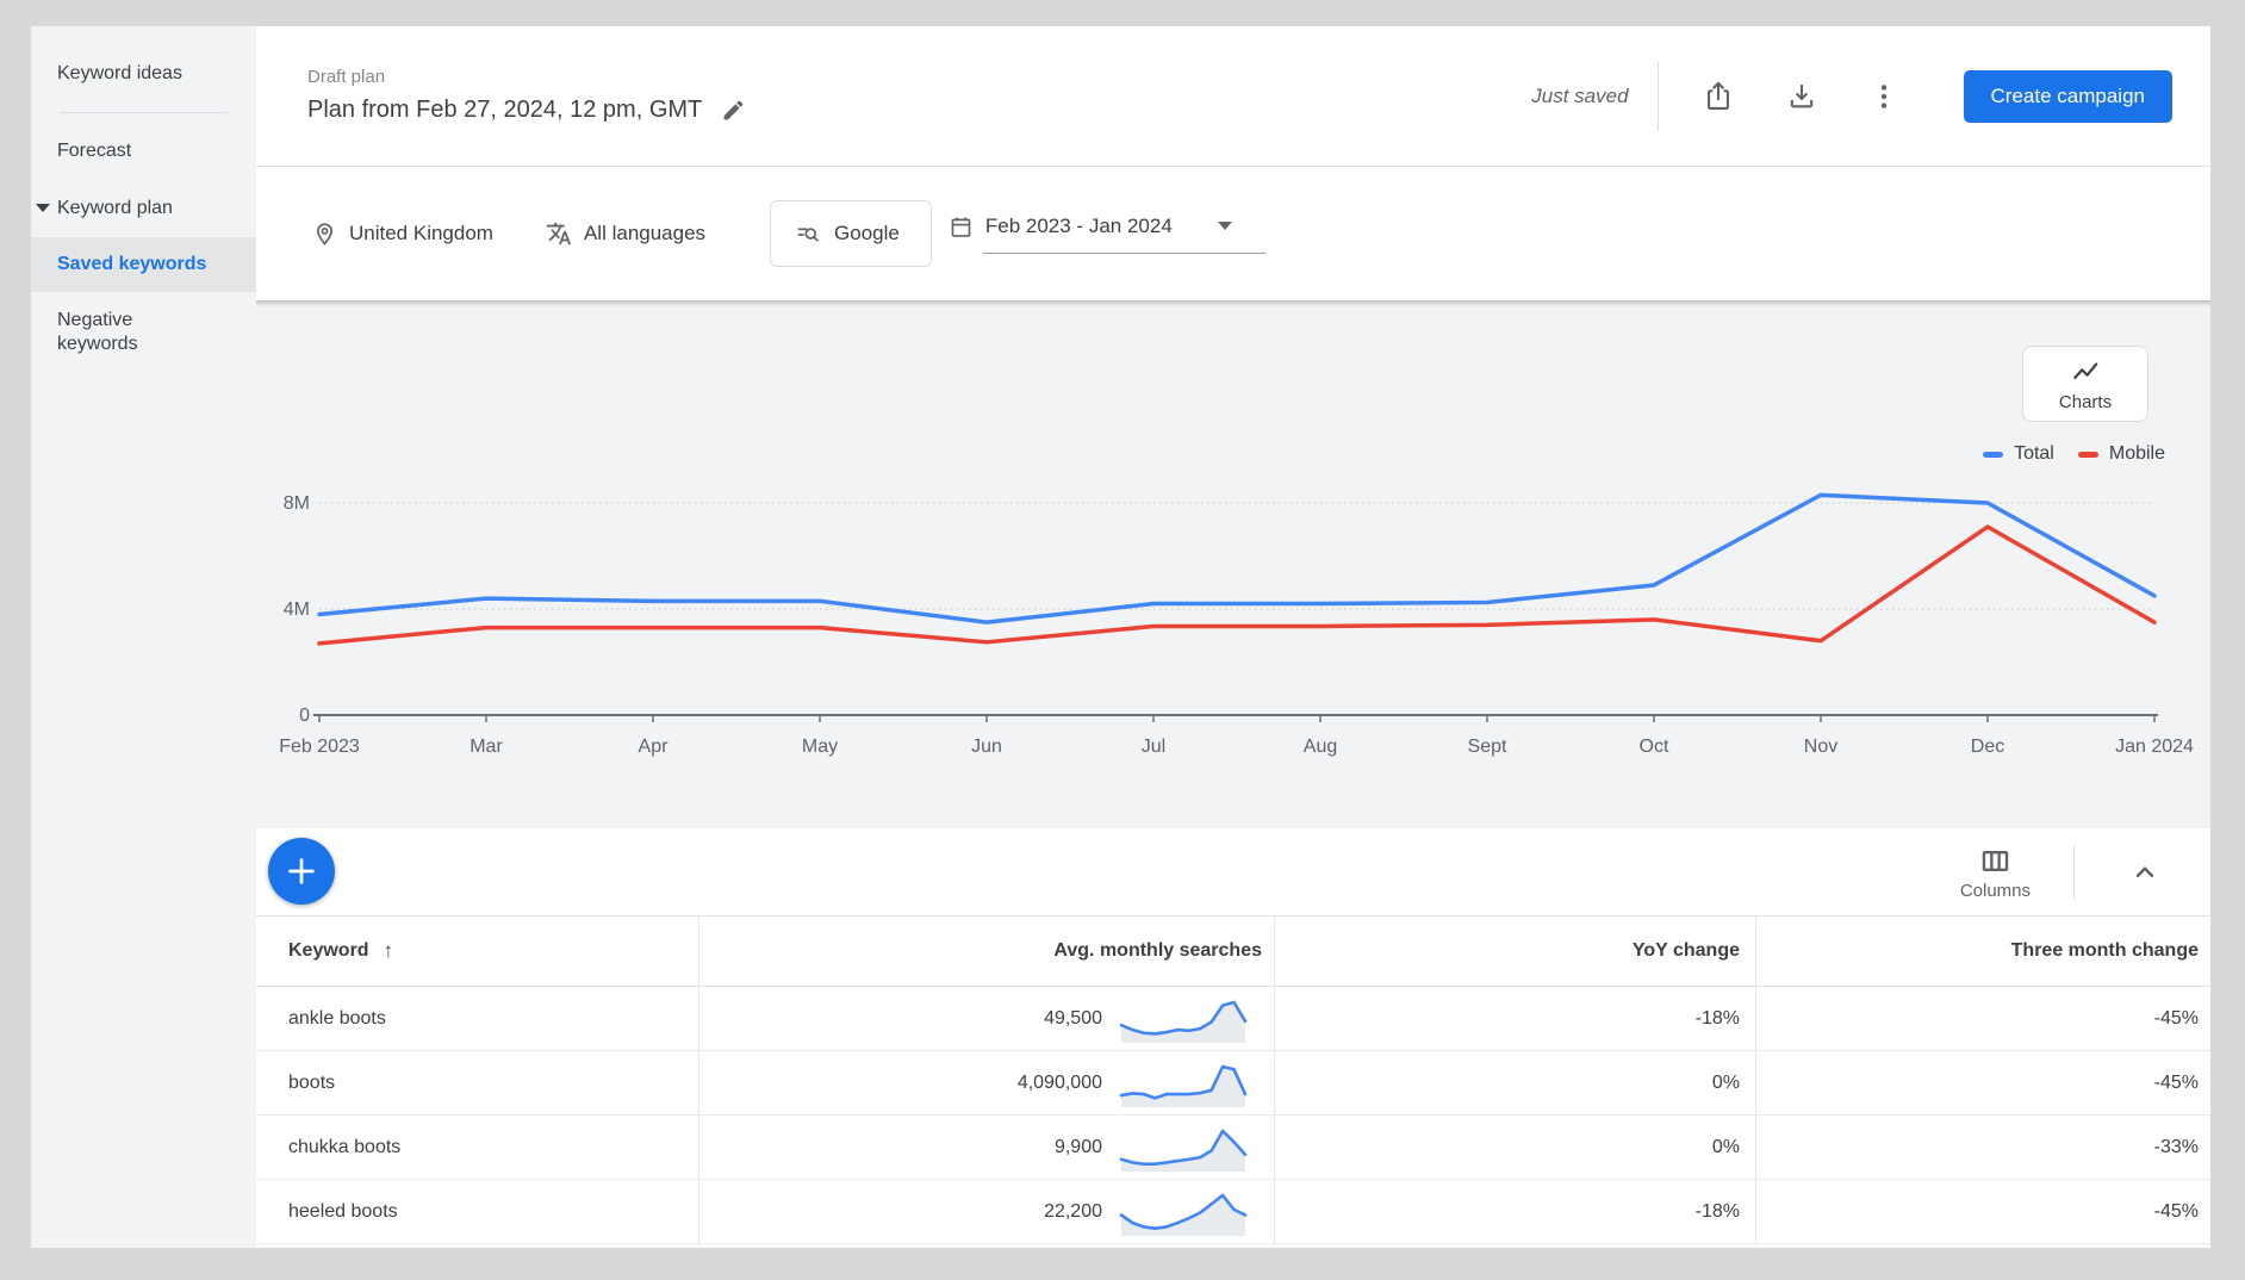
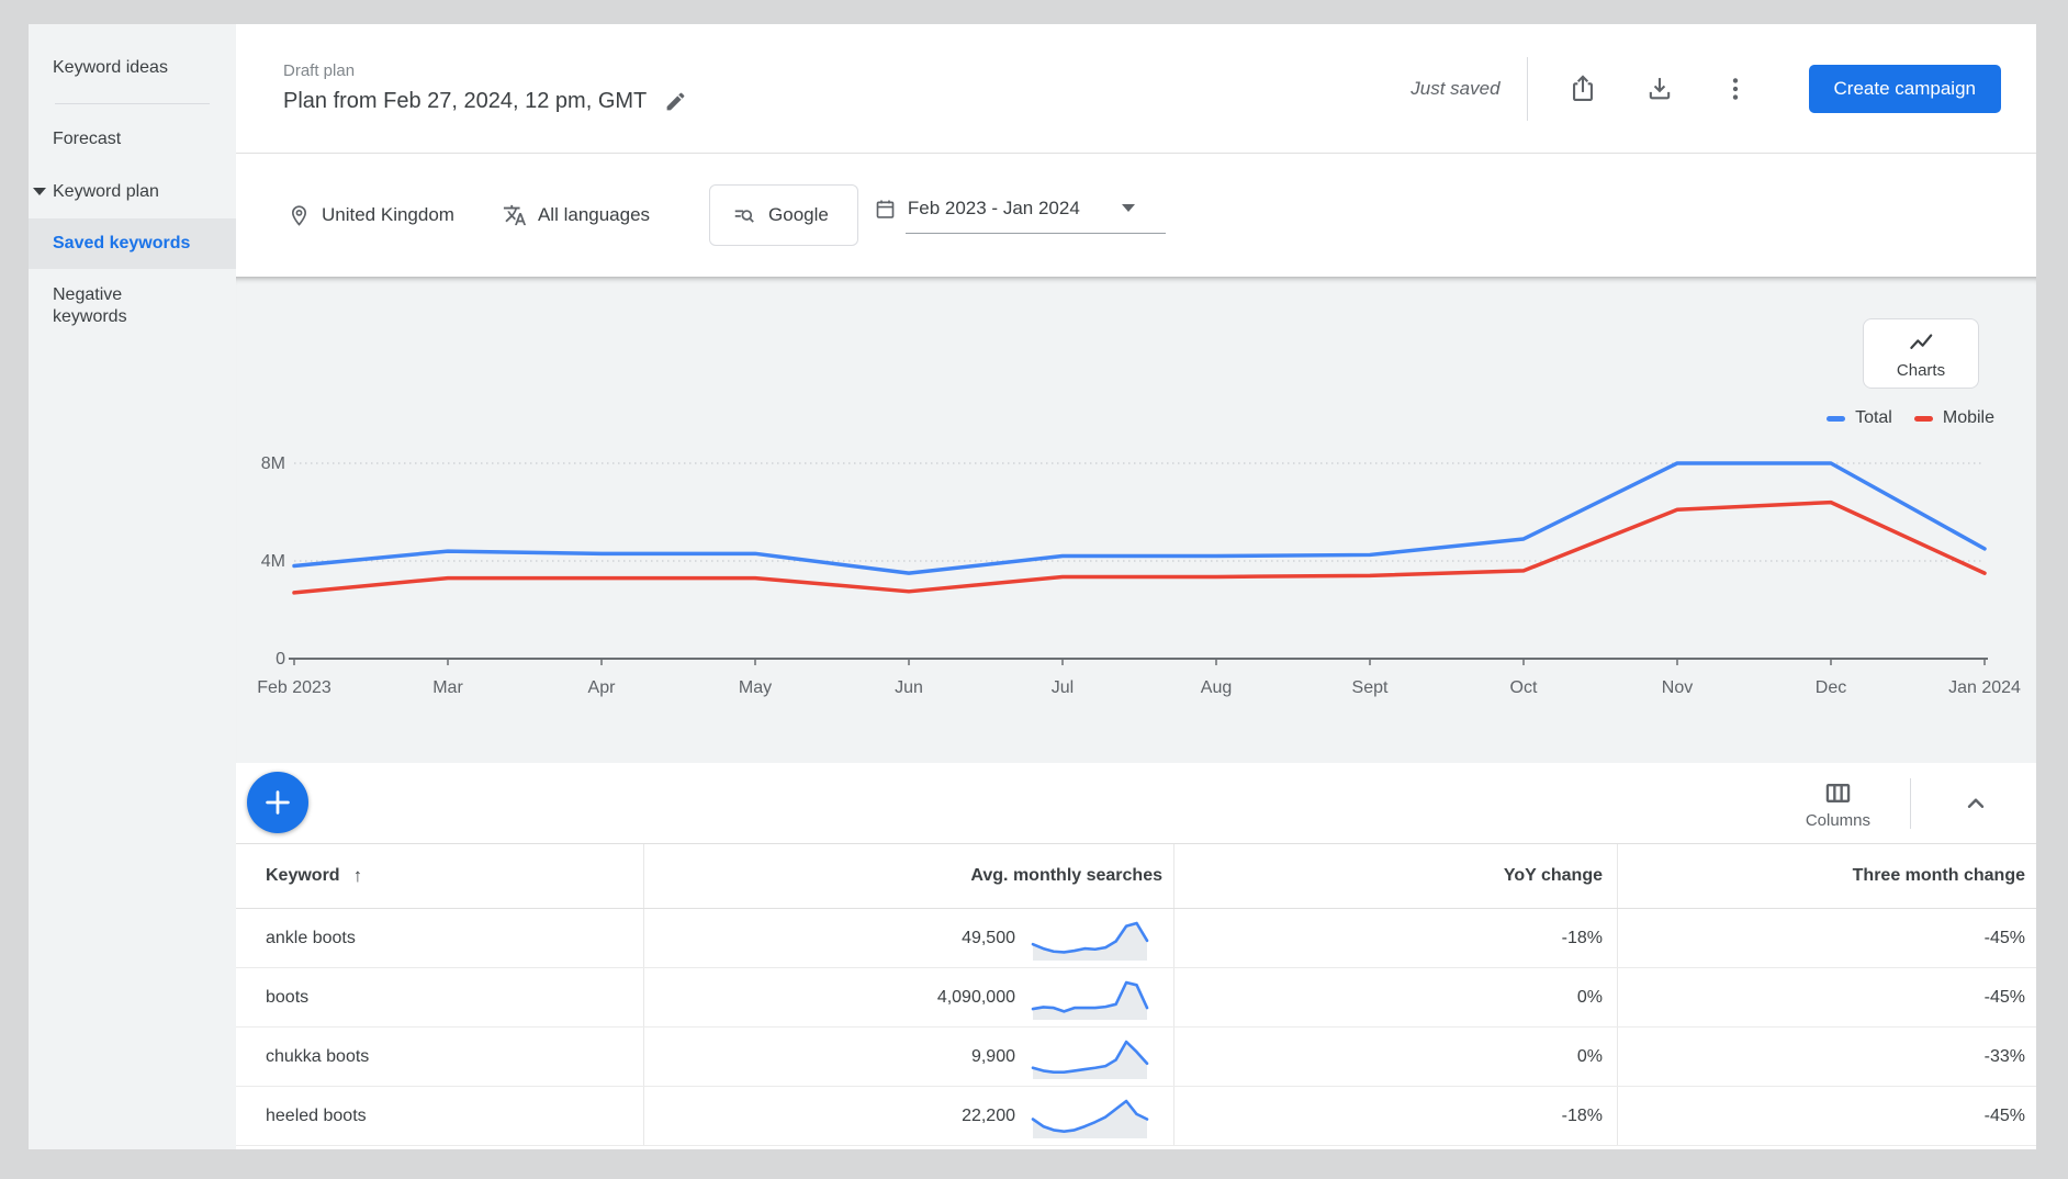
Total/Nov: 8.3M -> 8.0M
Mobile/Nov: 2.8M -> 6.1M
Mobile/Dec: 7.1M -> 6.4M
